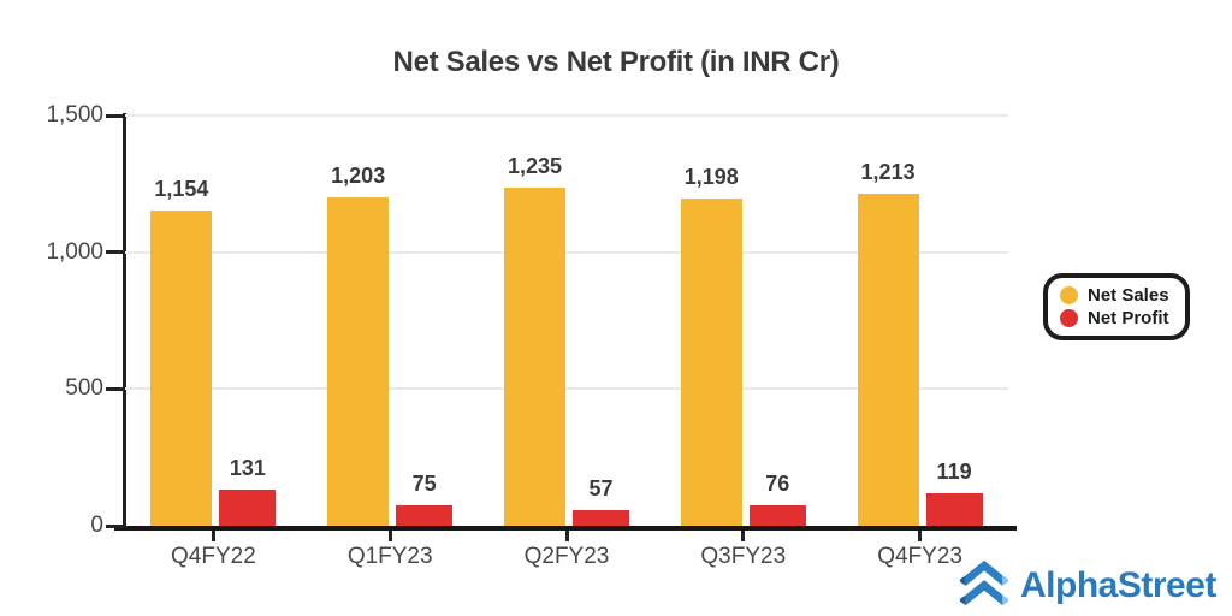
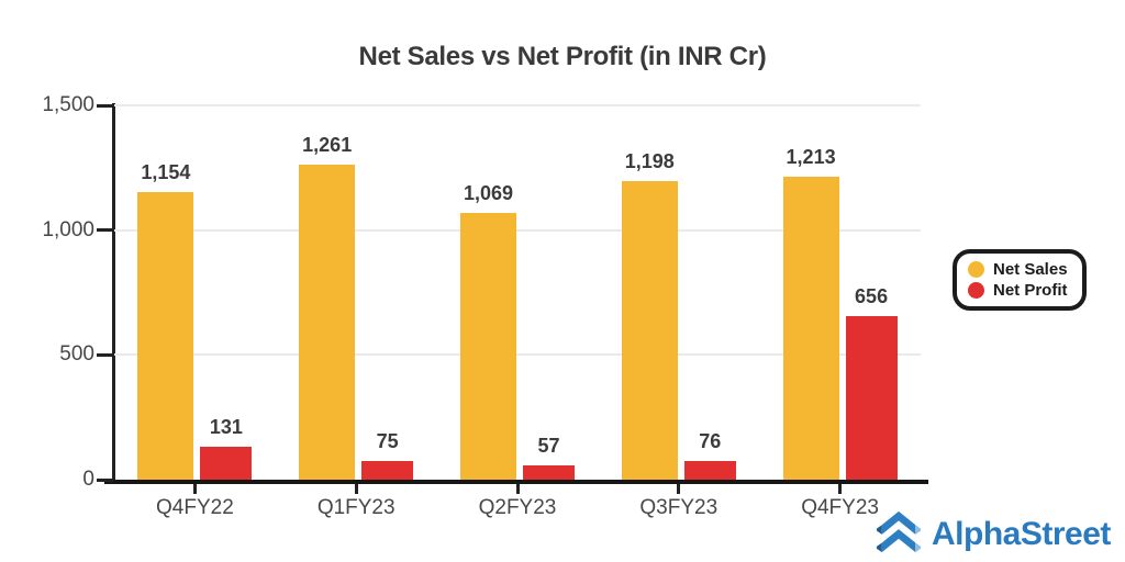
Net Sales/Q1FY23: 1,203 -> 1,261
Net Sales/Q2FY23: 1,235 -> 1,069
Net Profit/Q4FY23: 119 -> 656
